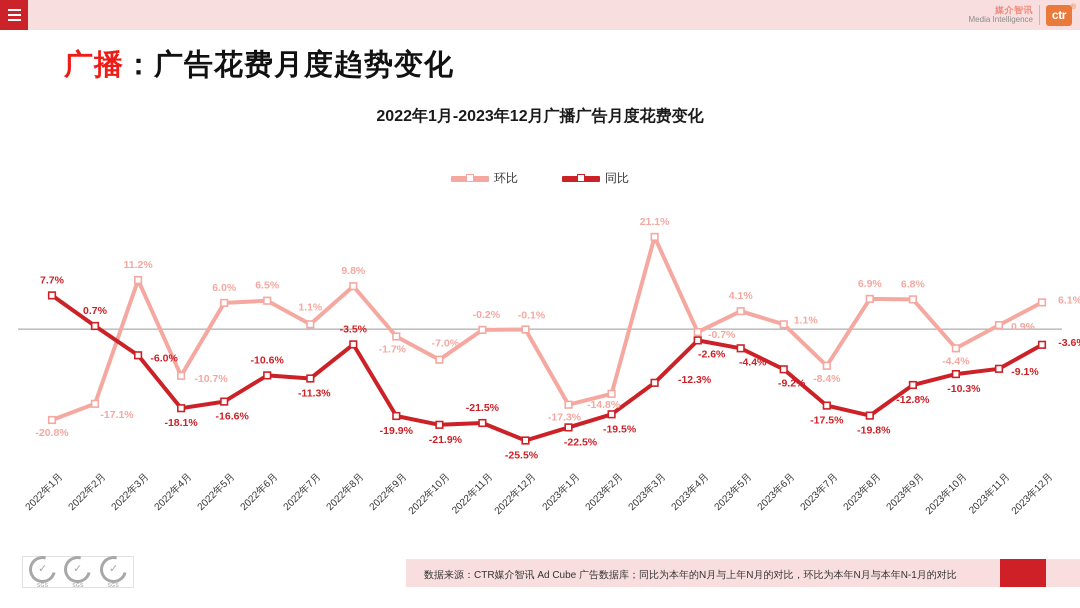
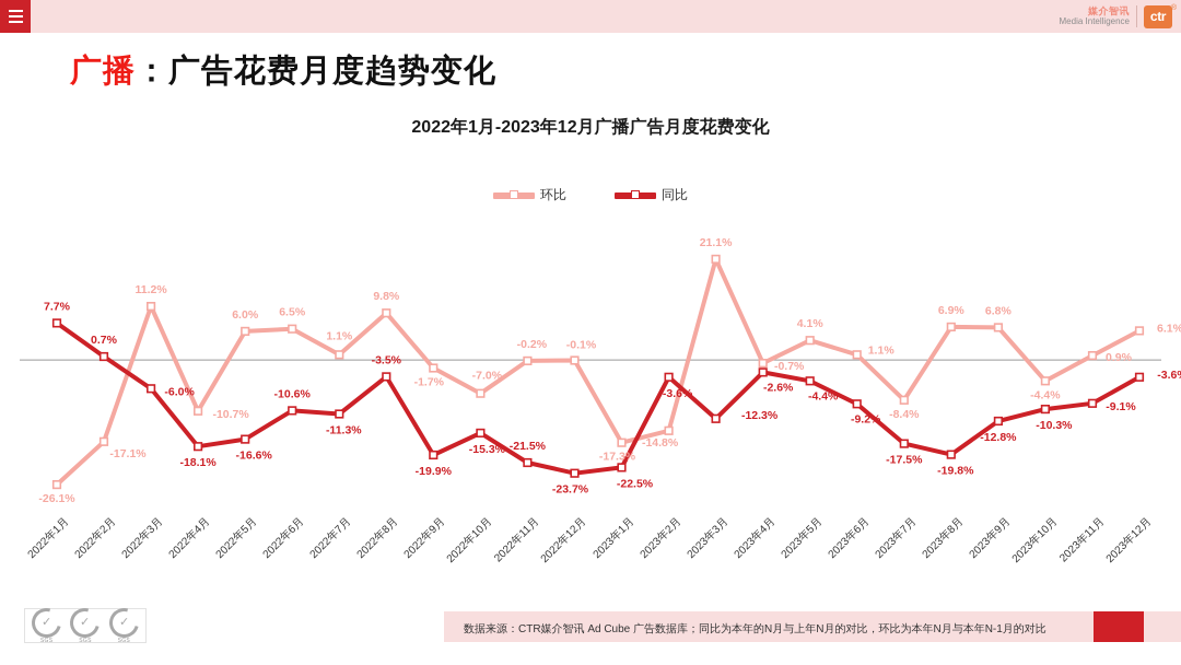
环比/2022年1月: -20.8% -> -26.1%
同比/2022年10月: -21.9% -> -15.3%
同比/2022年12月: -25.5% -> -23.7%
同比/2023年2月: -19.5% -> -3.6%
